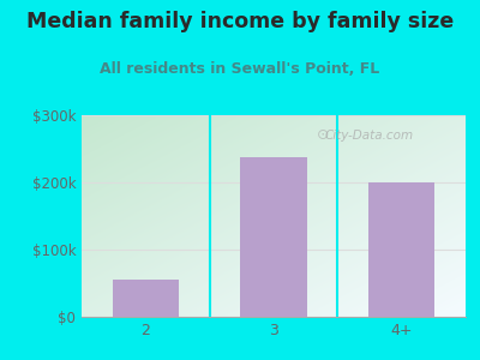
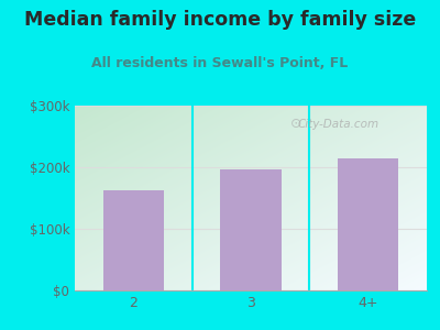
2: $56k -> $162k
3: $238k -> $197k
4+: $200k -> $215k
